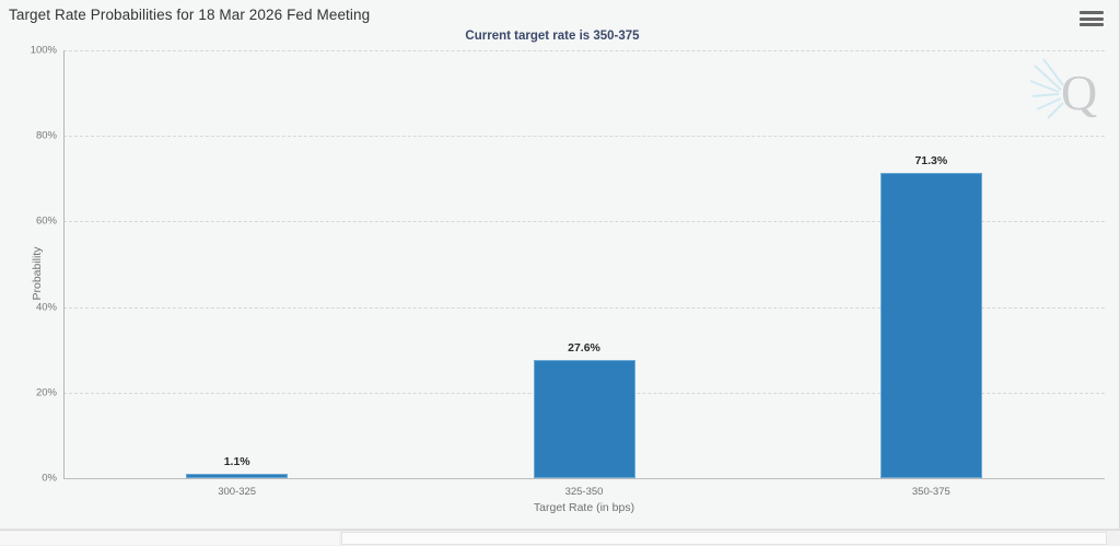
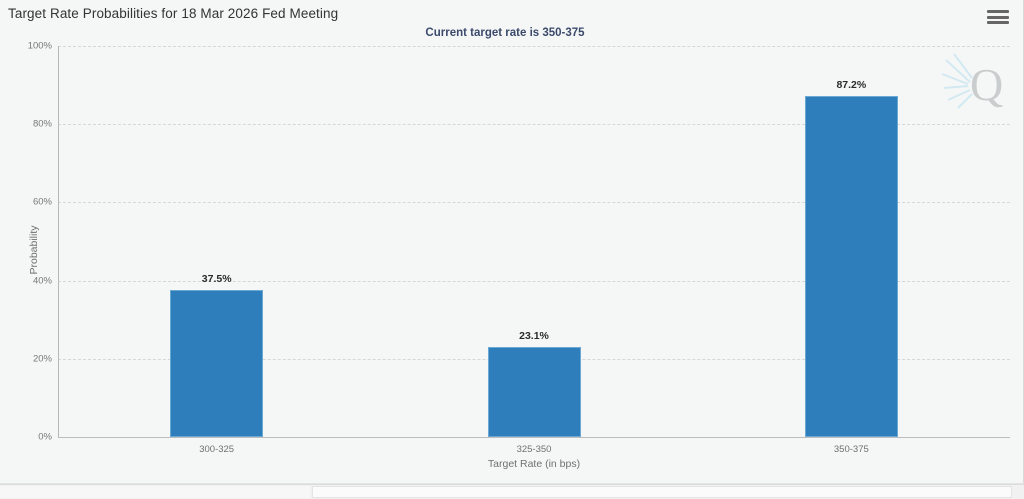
300-325: 1.1% -> 37.5%
325-350: 27.6% -> 23.1%
350-375: 71.3% -> 87.2%
